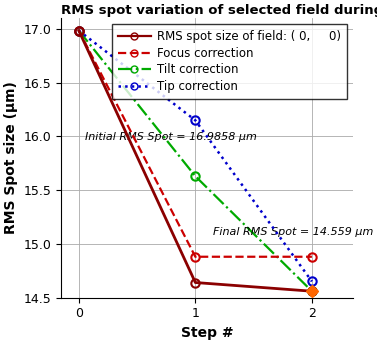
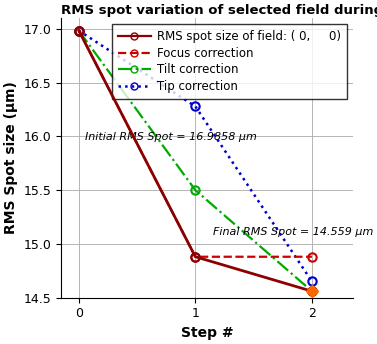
RMS spot size of field: ( 0, 0)/1: 14.64 -> 14.88
Tilt correction/1: 15.63 -> 15.50
Tip correction/1: 16.15 -> 16.28
